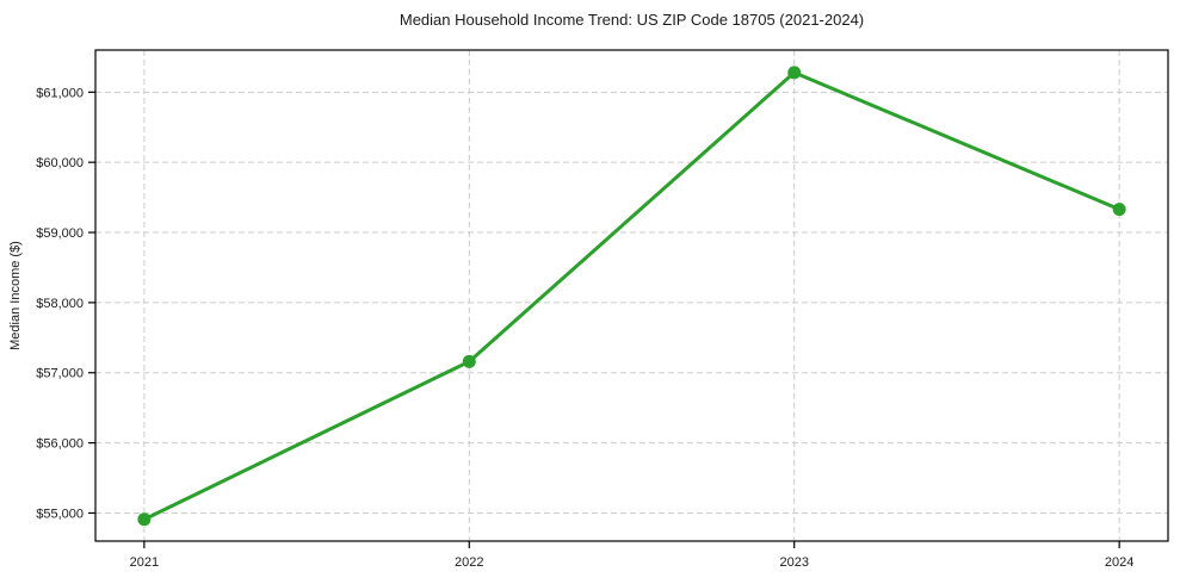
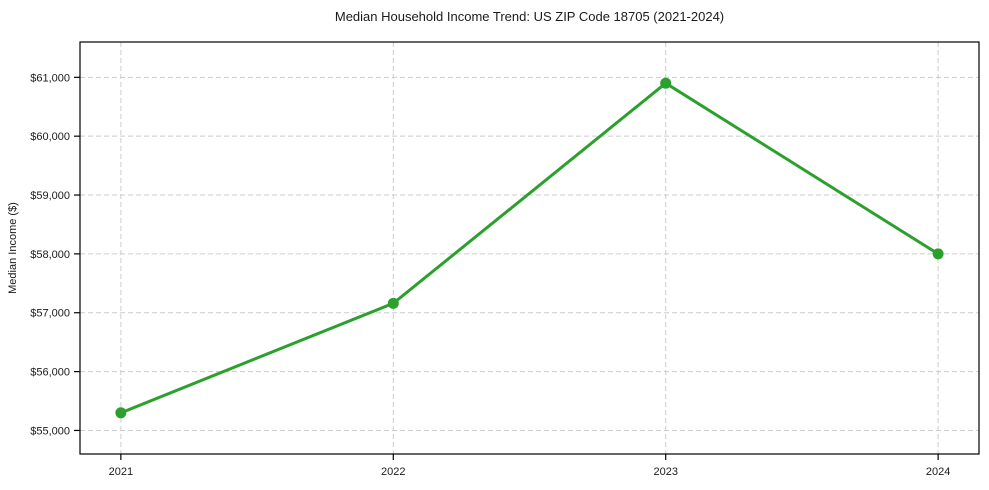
2021: $54900 -> $55300
2023: $61300 -> $60900
2024: $59300 -> $58000
